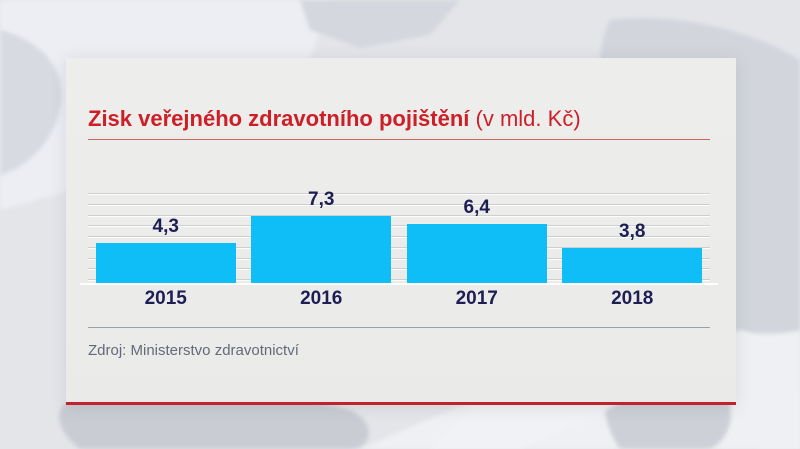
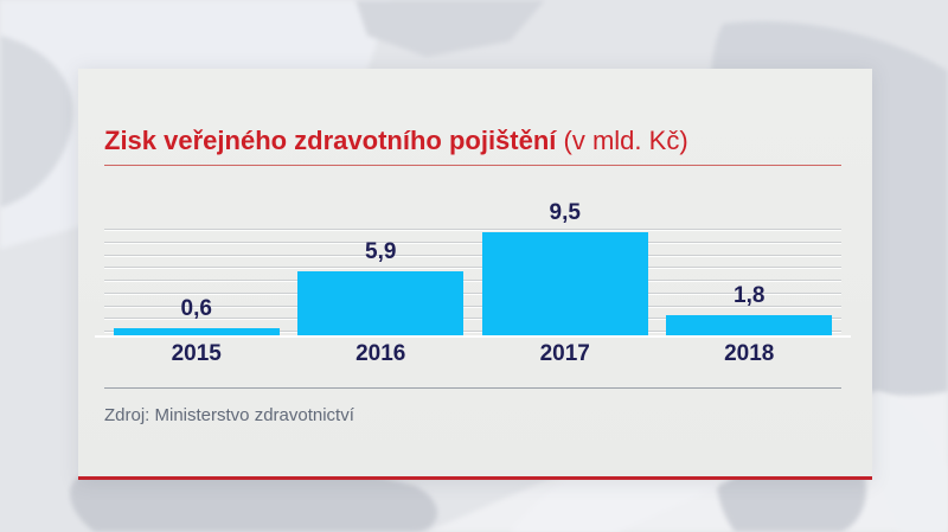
2015: 4,3 -> 0,6
2016: 7,3 -> 5,9
2017: 6,4 -> 9,5
2018: 3,8 -> 1,8
